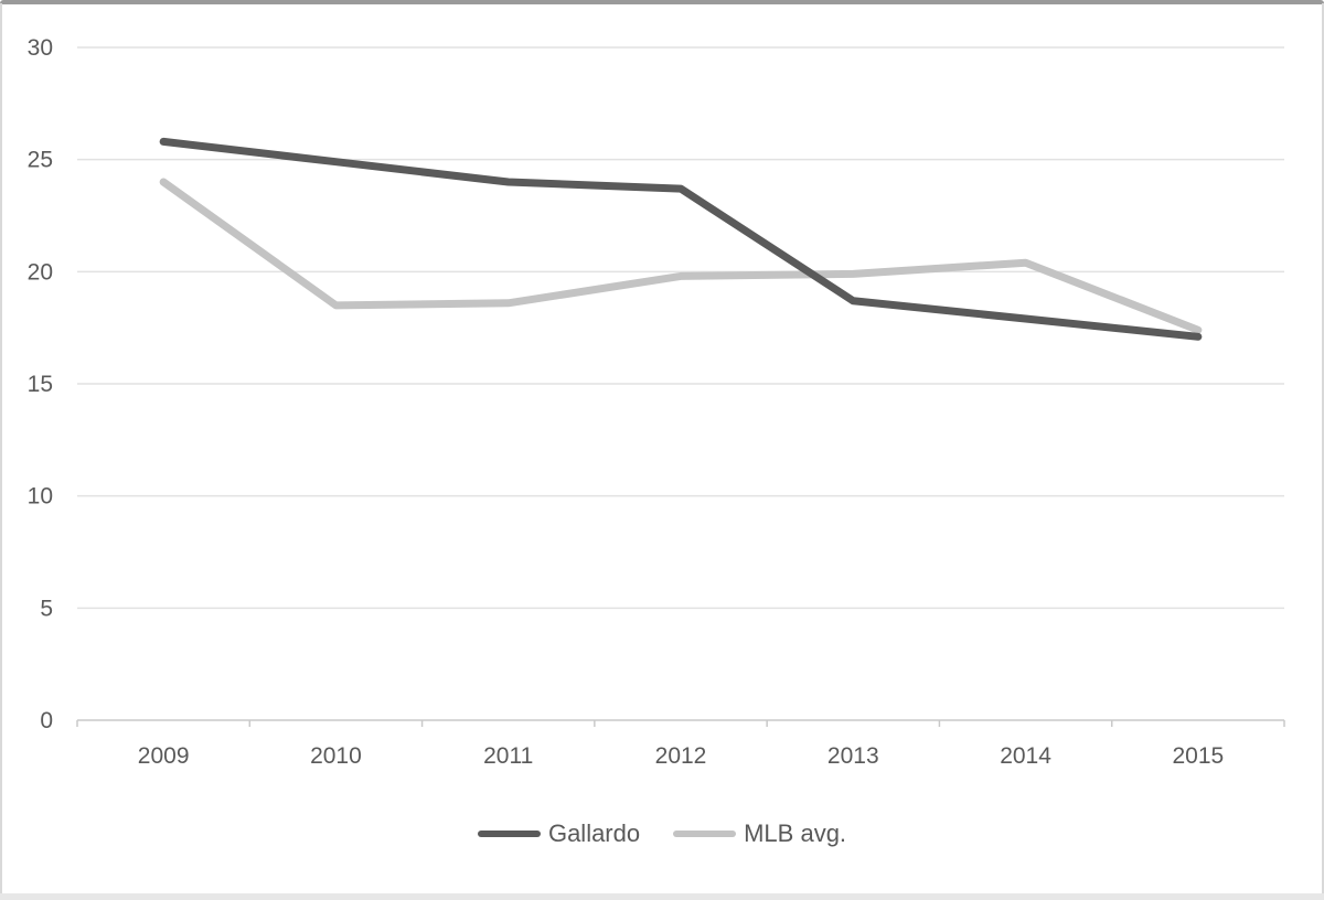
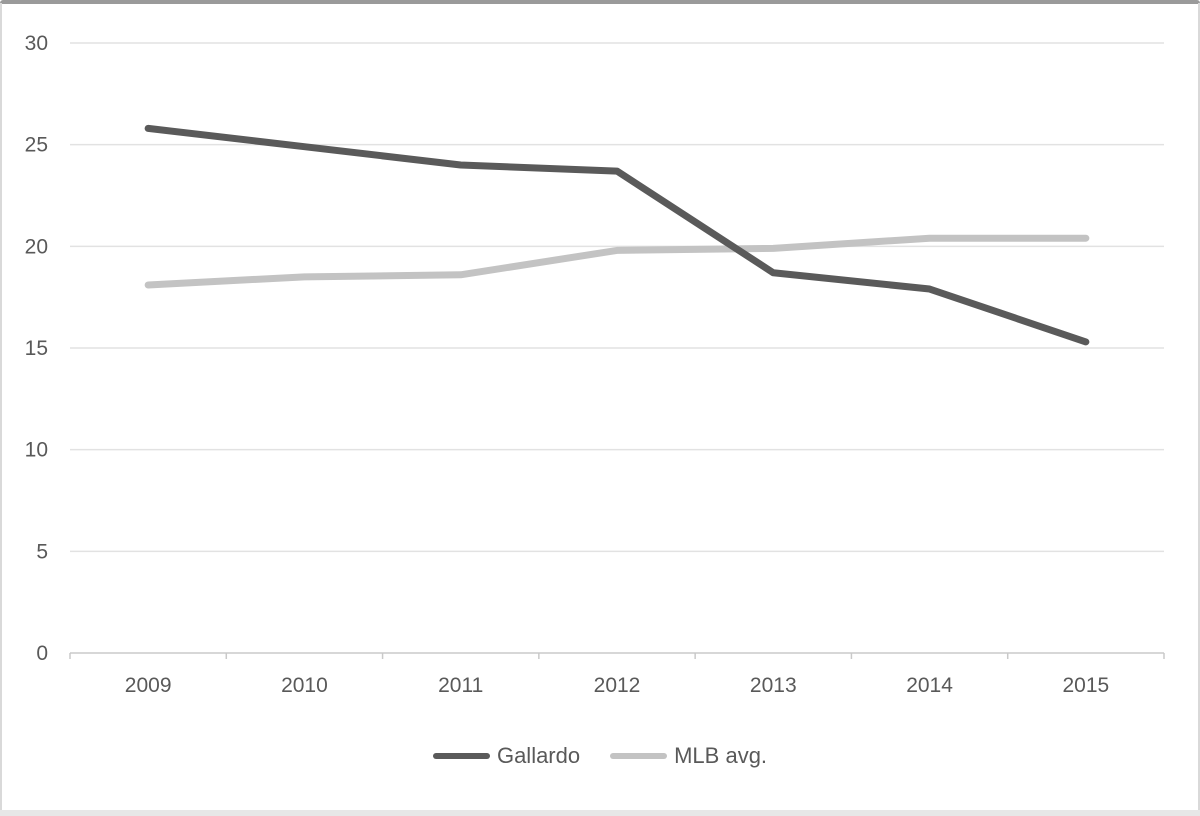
MLB avg./2009: 24.0 -> 18.1
Gallardo/2015: 17.1 -> 15.3
MLB avg./2015: 17.4 -> 20.4
